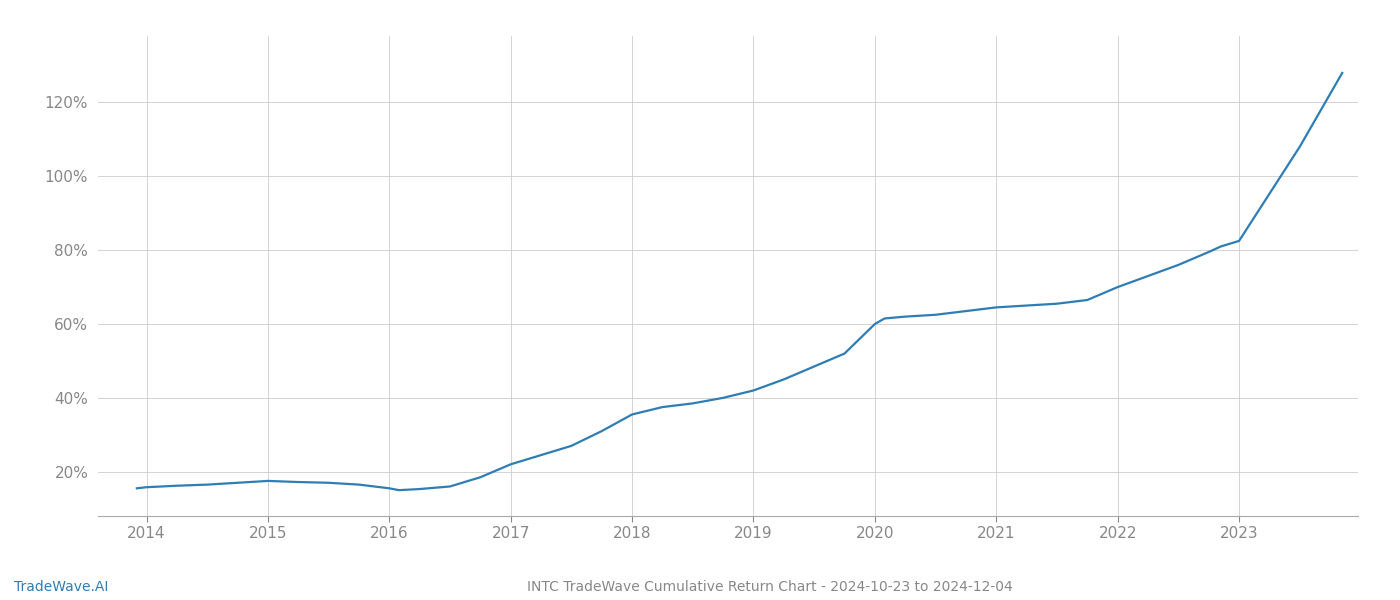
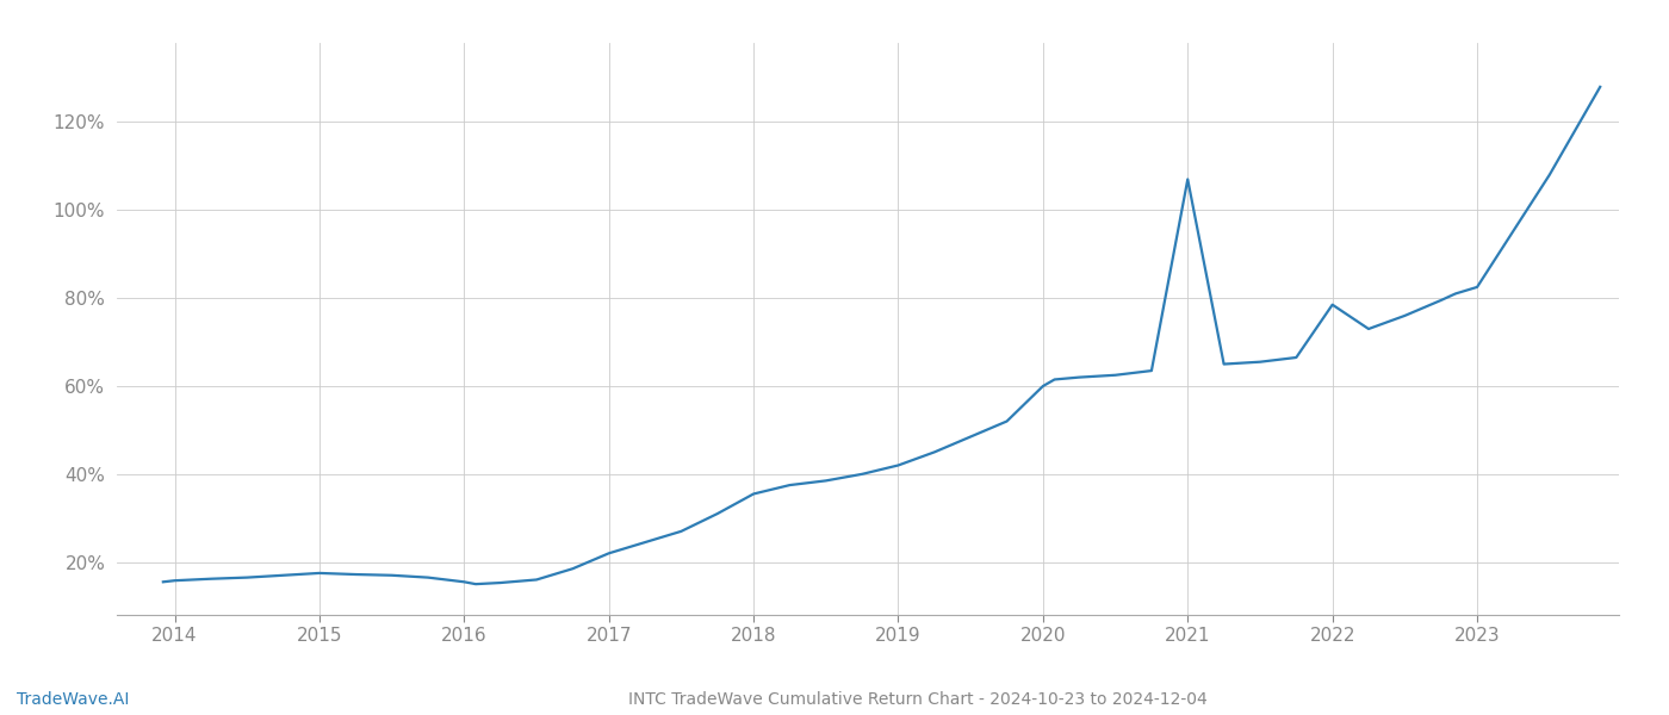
2021: 64.5% -> 107.0%
2022: 70.0% -> 78.5%
